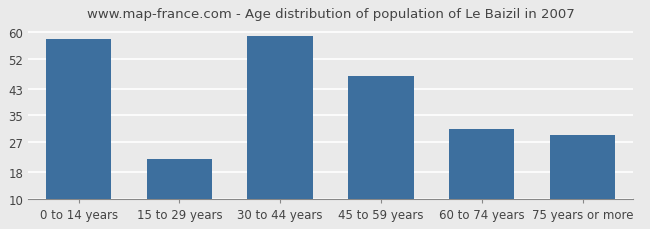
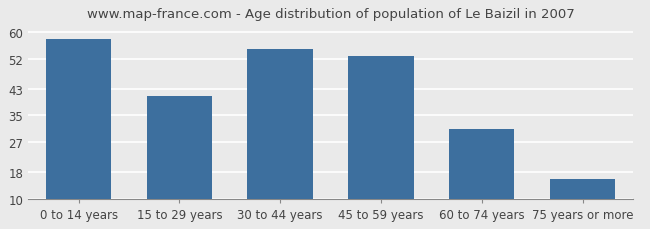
15 to 29 years: 22 -> 41
30 to 44 years: 59 -> 55
45 to 59 years: 47 -> 53
75 years or more: 29 -> 16
